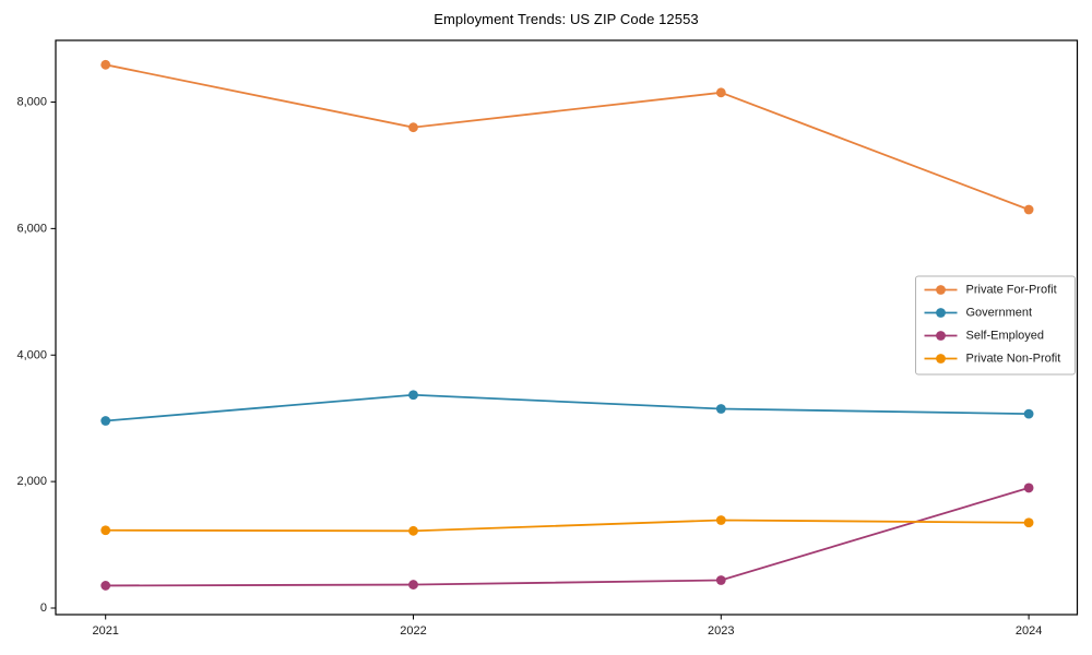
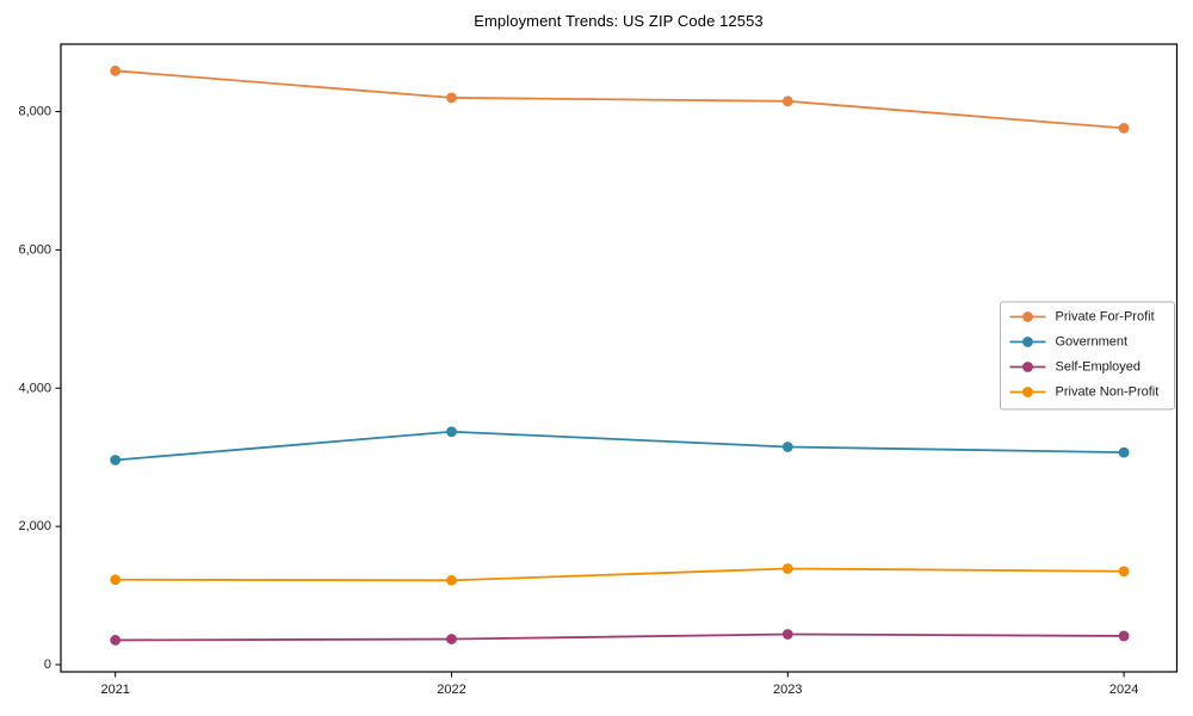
Private For-Profit/2022: 7600 -> 8200
Private For-Profit/2024: 6300 -> 7800
Self-Employed/2024: 1900 -> 400
